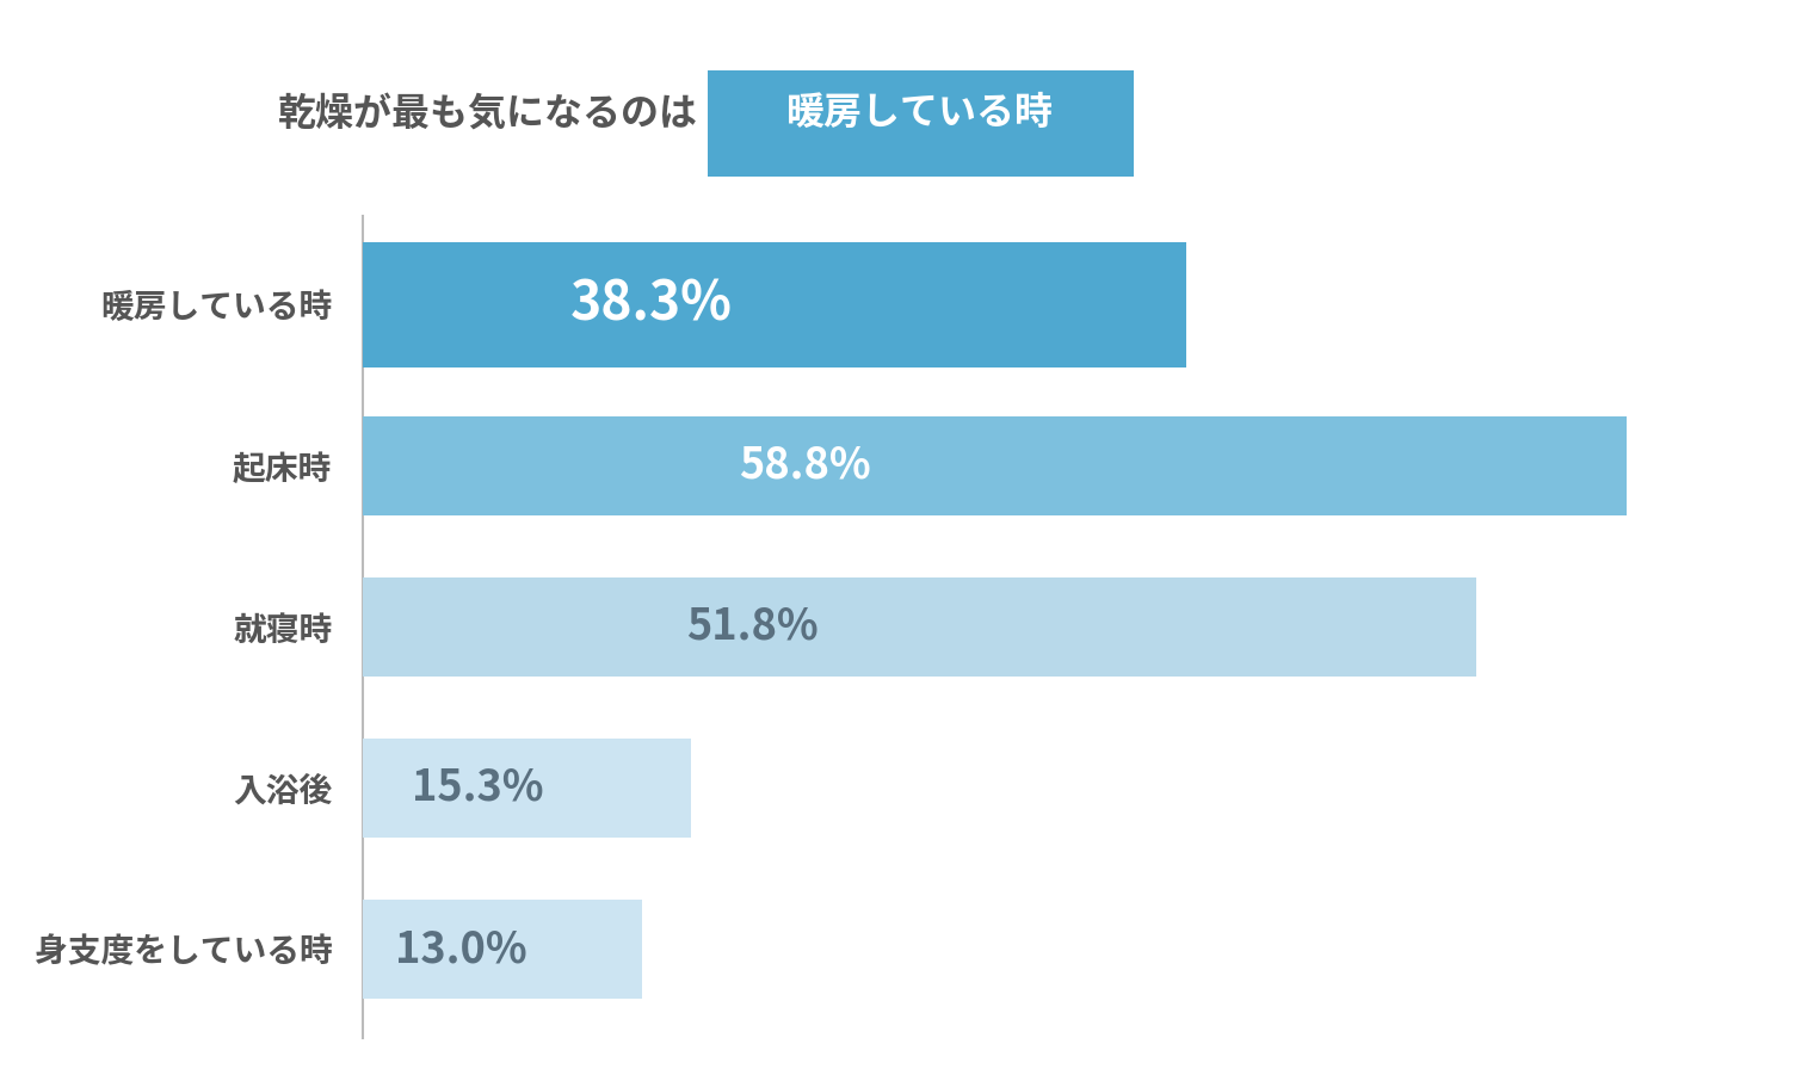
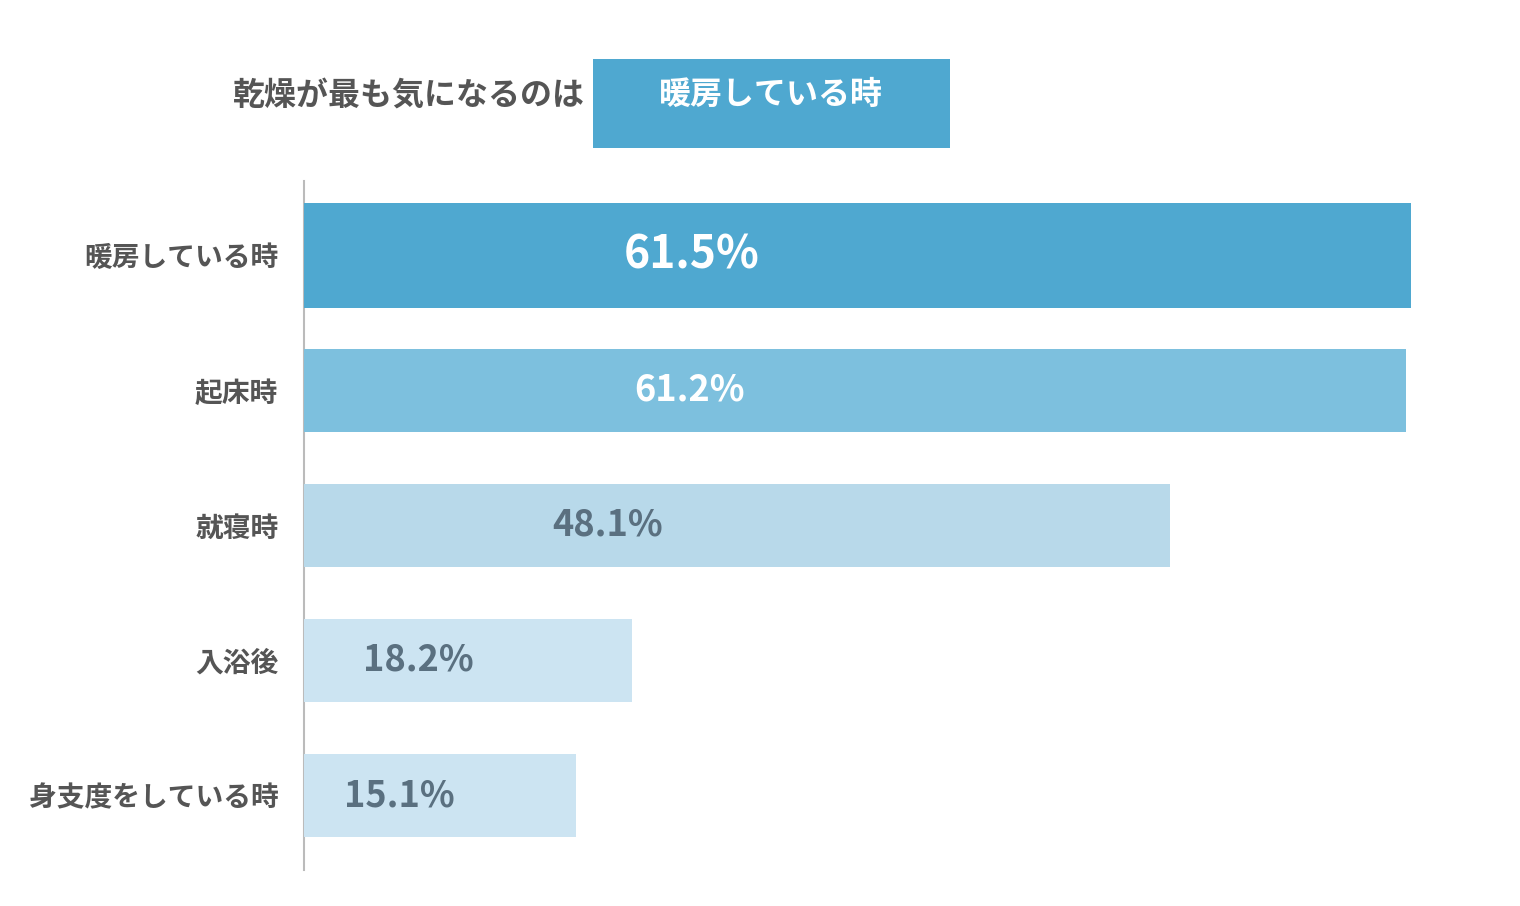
暖房している時: 38.3% -> 61.5%
起床時: 58.8% -> 61.2%
就寝時: 51.8% -> 48.1%
入浴後: 15.3% -> 18.2%
身支度をしている時: 13.0% -> 15.1%
